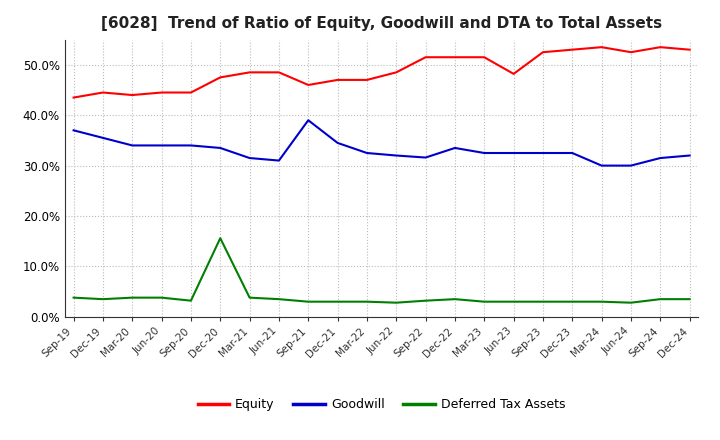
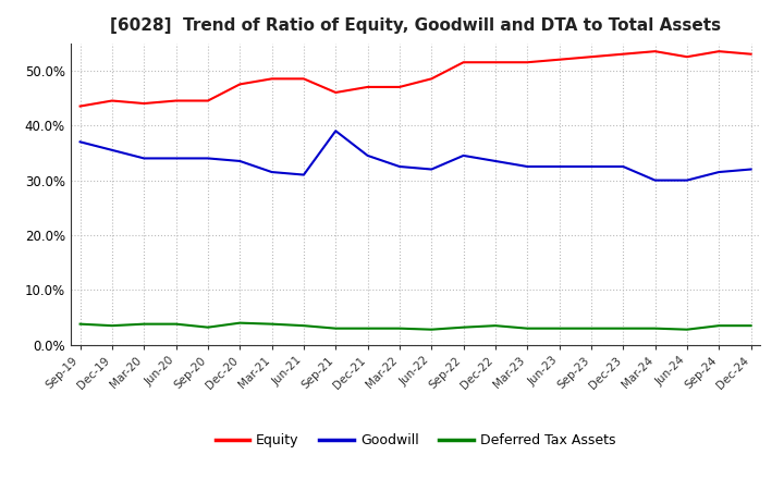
Deferred Tax Assets/Dec-20: 15.6% -> 4.0%
Goodwill/Sep-22: 31.6% -> 34.5%
Equity/Jun-23: 48.2% -> 52.0%
